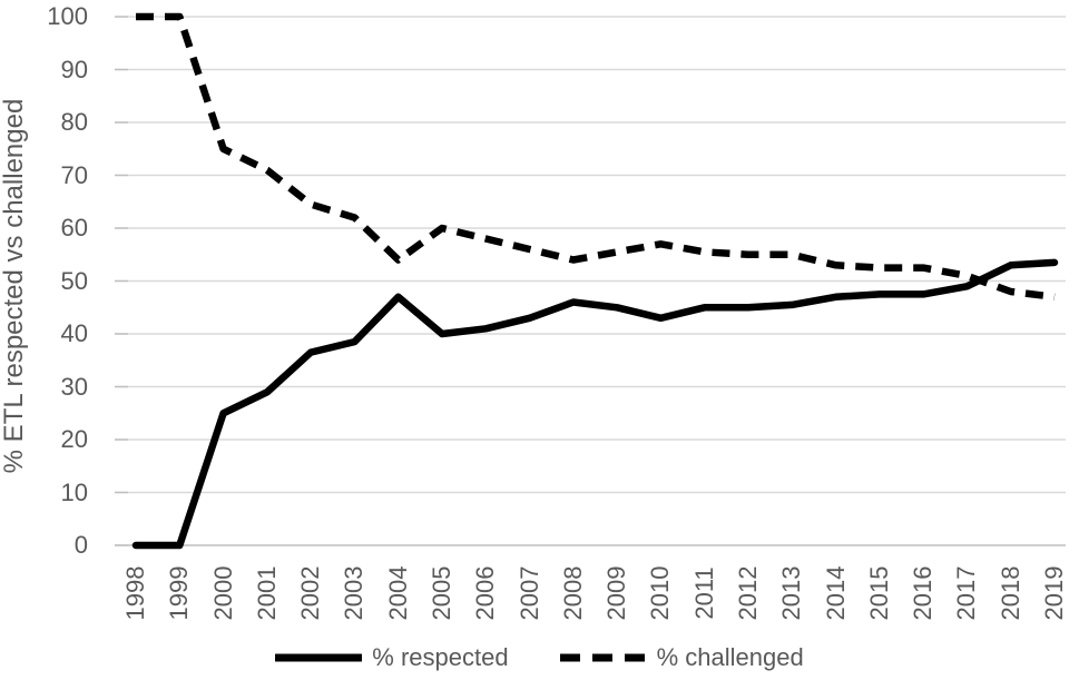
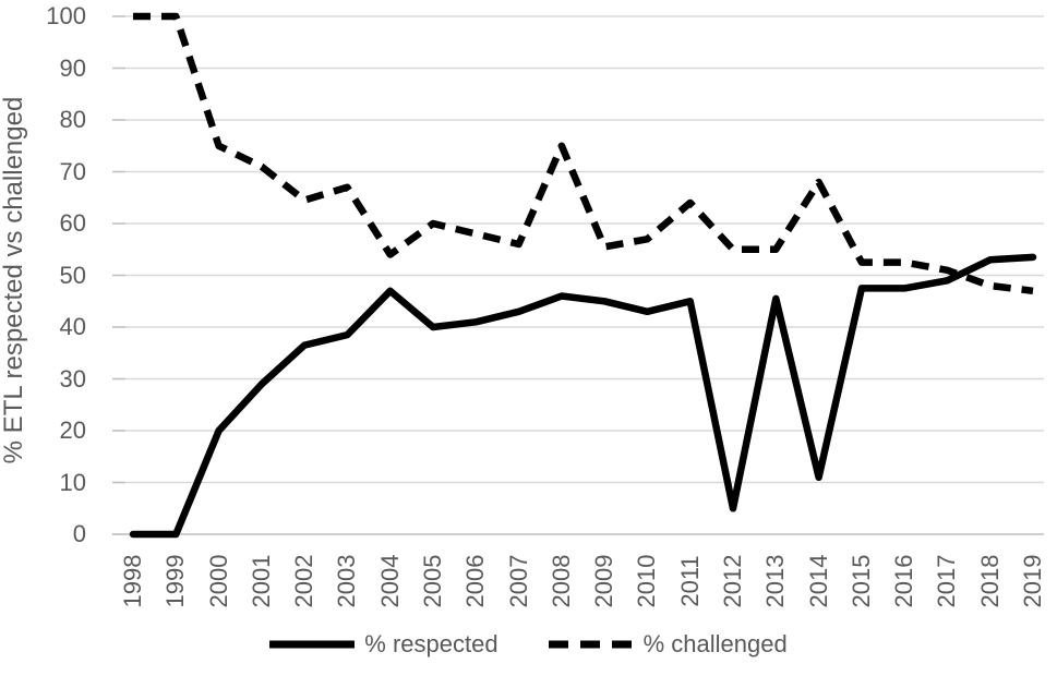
% respected/2000: 25 -> 20
% challenged/2003: 62 -> 67
% challenged/2008: 54 -> 75
% challenged/2011: 56 -> 64
% respected/2012: 45 -> 5
% respected/2014: 47 -> 11
% challenged/2014: 53 -> 68
